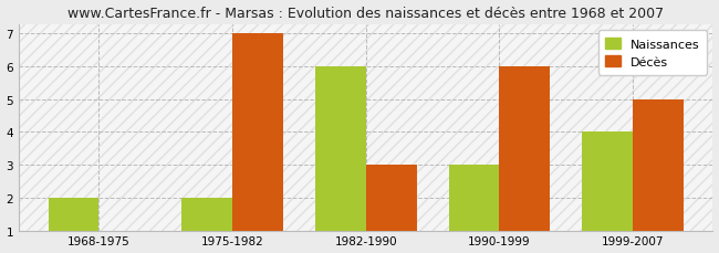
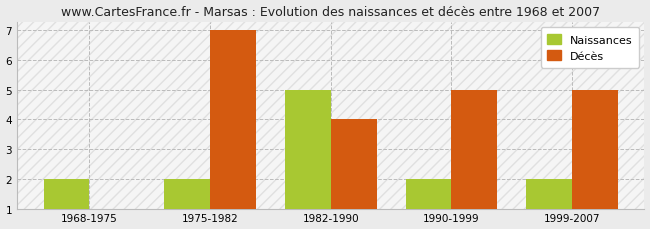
Naissances/1982-1990: 6 -> 5
Décès/1982-1990: 3 -> 4
Naissances/1990-1999: 3 -> 2
Décès/1990-1999: 6 -> 5
Naissances/1999-2007: 4 -> 2
